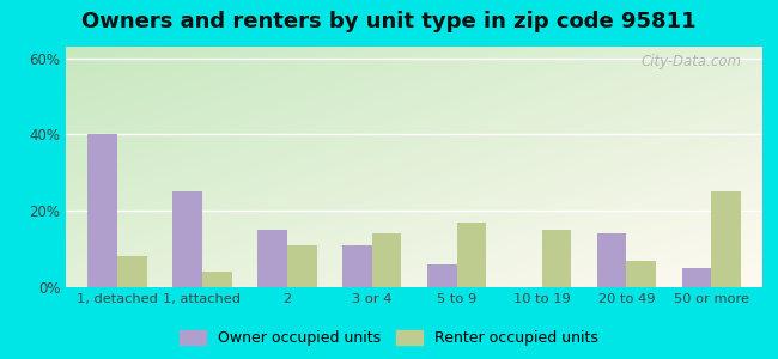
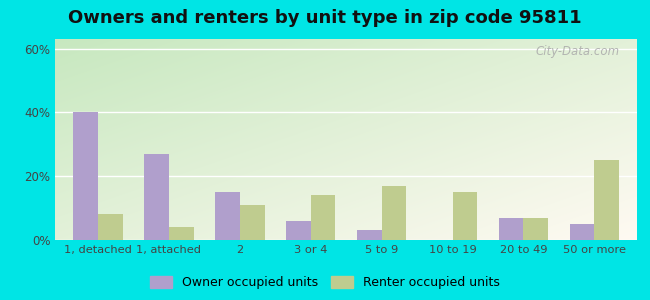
Owner occupied units/1, attached: 25% -> 27%
Owner occupied units/3 or 4: 11% -> 6%
Owner occupied units/5 to 9: 6% -> 3%
Owner occupied units/20 to 49: 14% -> 7%
